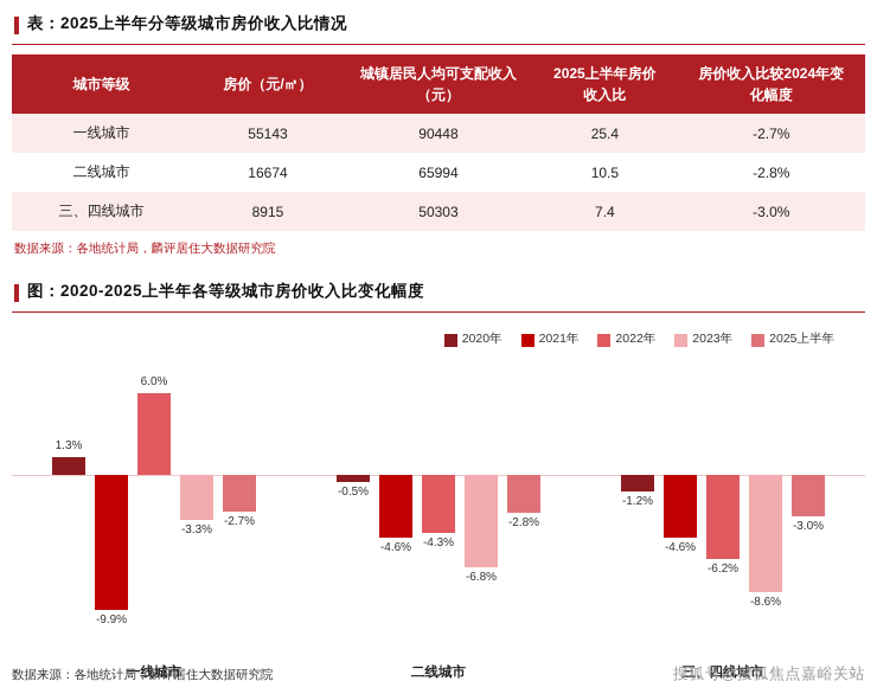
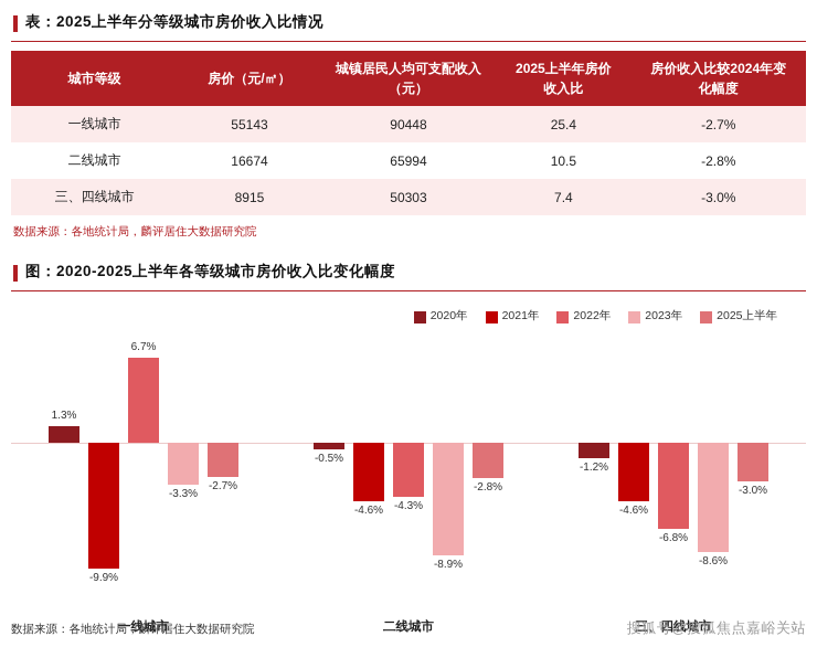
2022年/一线城市: 6.0% -> 6.7%
2023年/二线城市: -6.8% -> -8.9%
2022年/三、四线城市: -6.2% -> -6.8%
